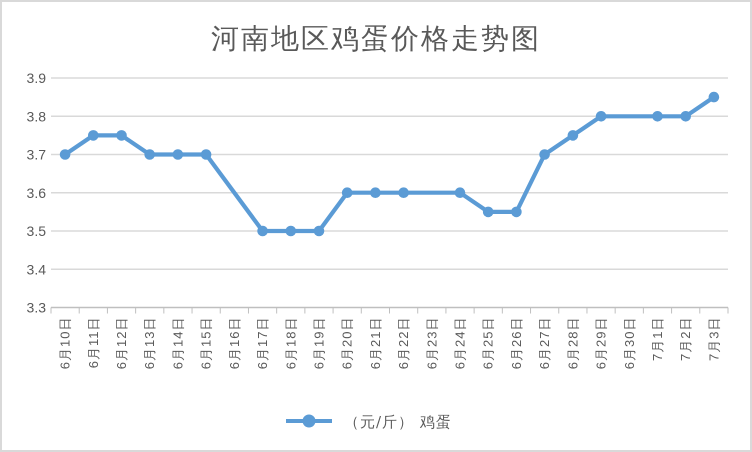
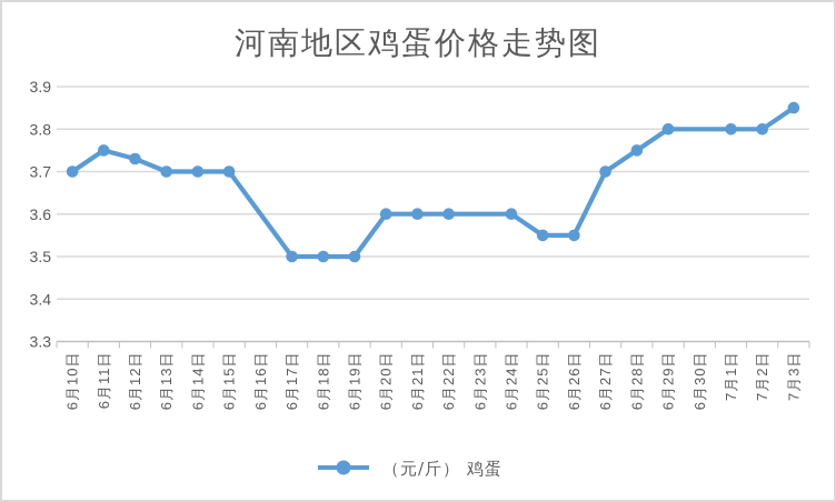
6月12日: 3.75 -> 3.73
